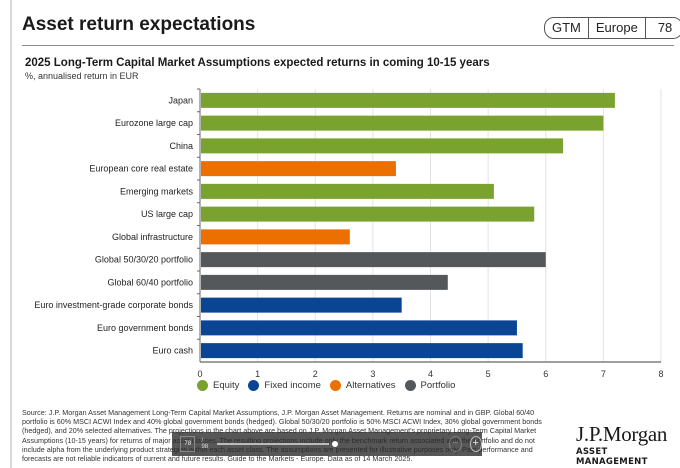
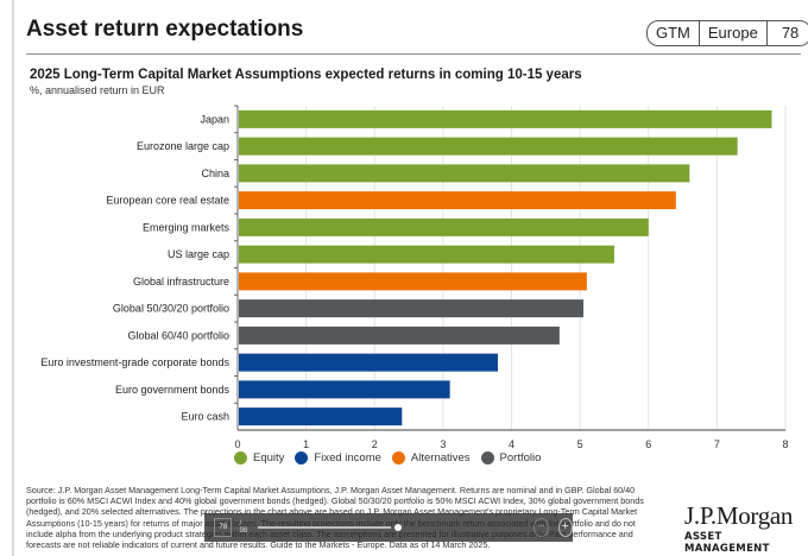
Japan: 7.2 -> 7.8
Eurozone large cap: 7.0 -> 7.3
China: 6.3 -> 6.6
European core real estate: 3.4 -> 6.4
Emerging markets: 5.1 -> 6.0
US large cap: 5.8 -> 5.5
Global infrastructure: 2.6 -> 5.1
Global 50/30/20 portfolio: 6.0 -> 5.0
Global 60/40 portfolio: 4.3 -> 4.7
Euro investment-grade corporate bonds: 3.5 -> 3.8
Euro government bonds: 5.5 -> 3.1
Euro cash: 5.6 -> 2.4
